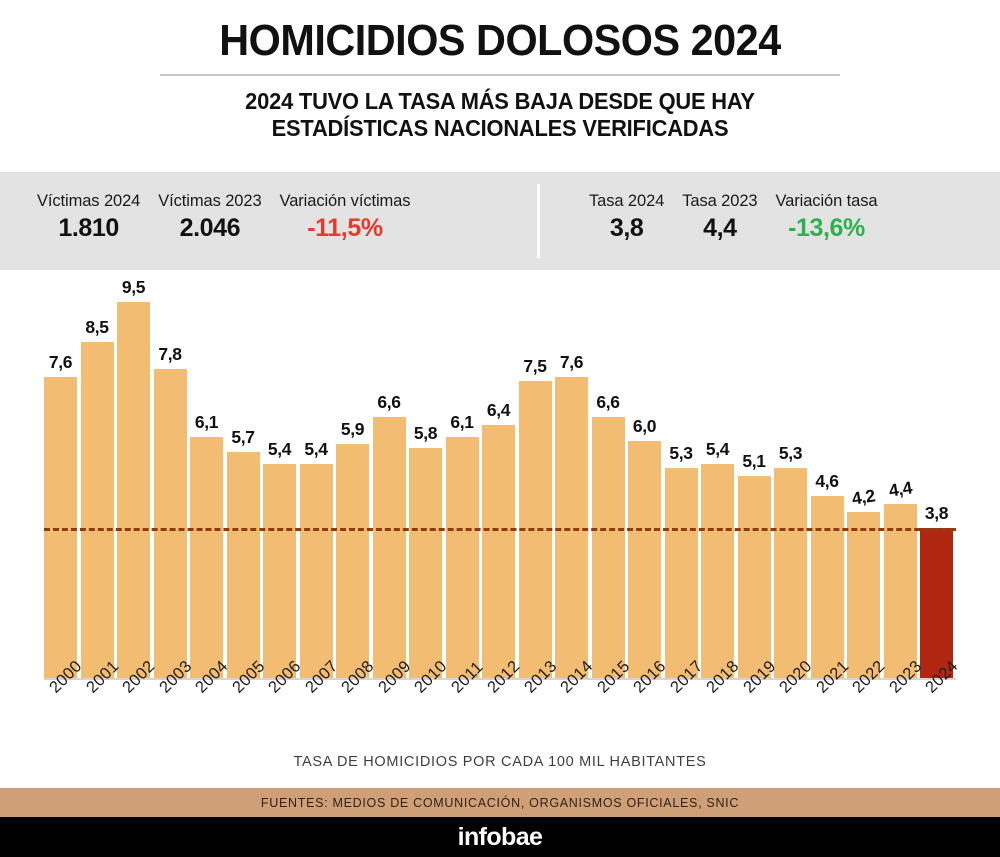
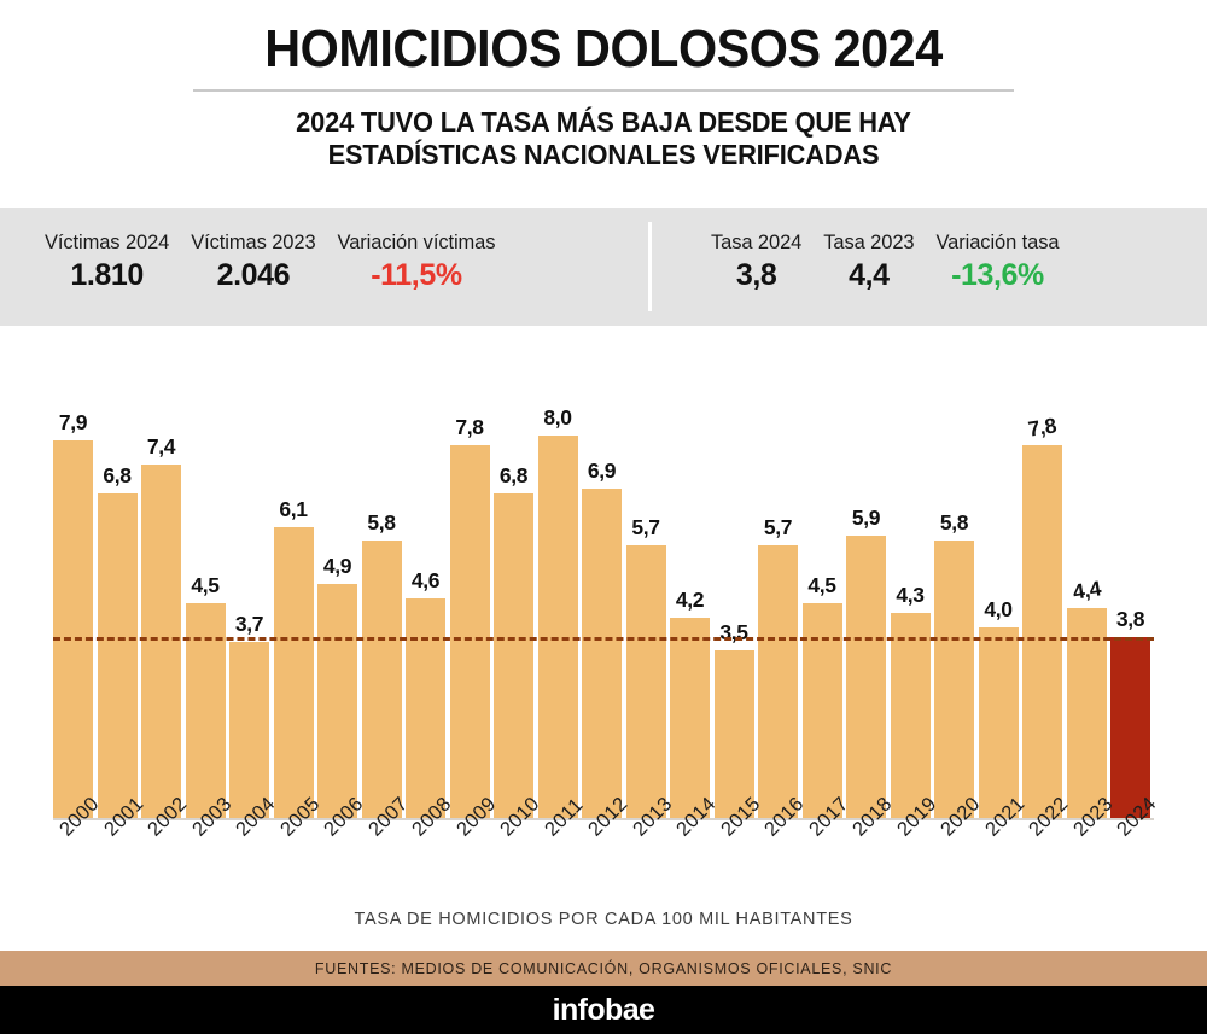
2000: 7,6 -> 7,9
2001: 8,5 -> 6,8
2002: 9,5 -> 7,4
2003: 7,8 -> 4,5
2004: 6,1 -> 3,7
2005: 5,7 -> 6,1
2006: 5,4 -> 4,9
2007: 5,4 -> 5,8
2008: 5,9 -> 4,6
2009: 6,6 -> 7,8
2010: 5,8 -> 6,8
2011: 6,1 -> 8,0
2012: 6,4 -> 6,9
2013: 7,5 -> 5,7
2014: 7,6 -> 4,2
2015: 6,6 -> 3,5
2016: 6,0 -> 5,7
2017: 5,3 -> 4,5
2018: 5,4 -> 5,9
2019: 5,1 -> 4,3
2020: 5,3 -> 5,8
2021: 4,6 -> 4,0
2022: 4,2 -> 7,8
